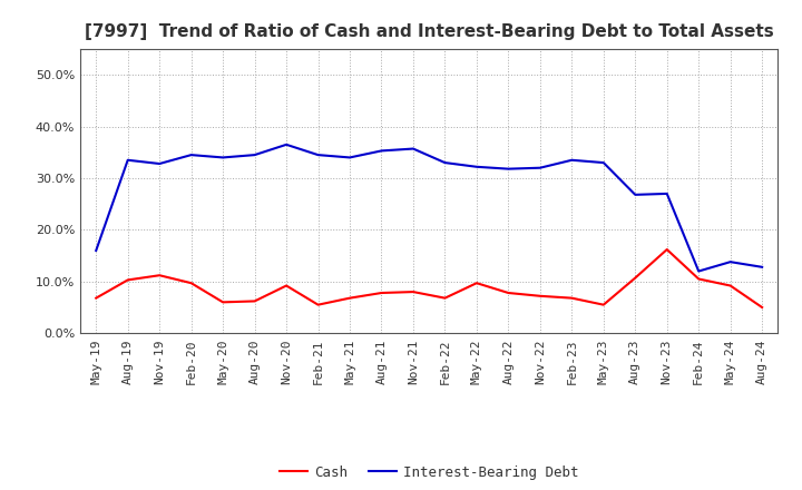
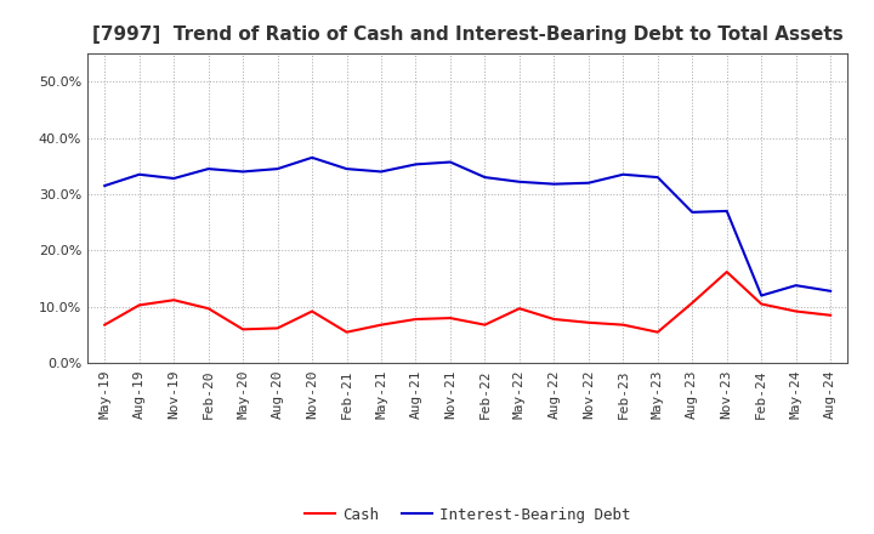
Interest-Bearing Debt/May-19: 16.0% -> 31.5%
Cash/Aug-24: 5.0% -> 8.5%
